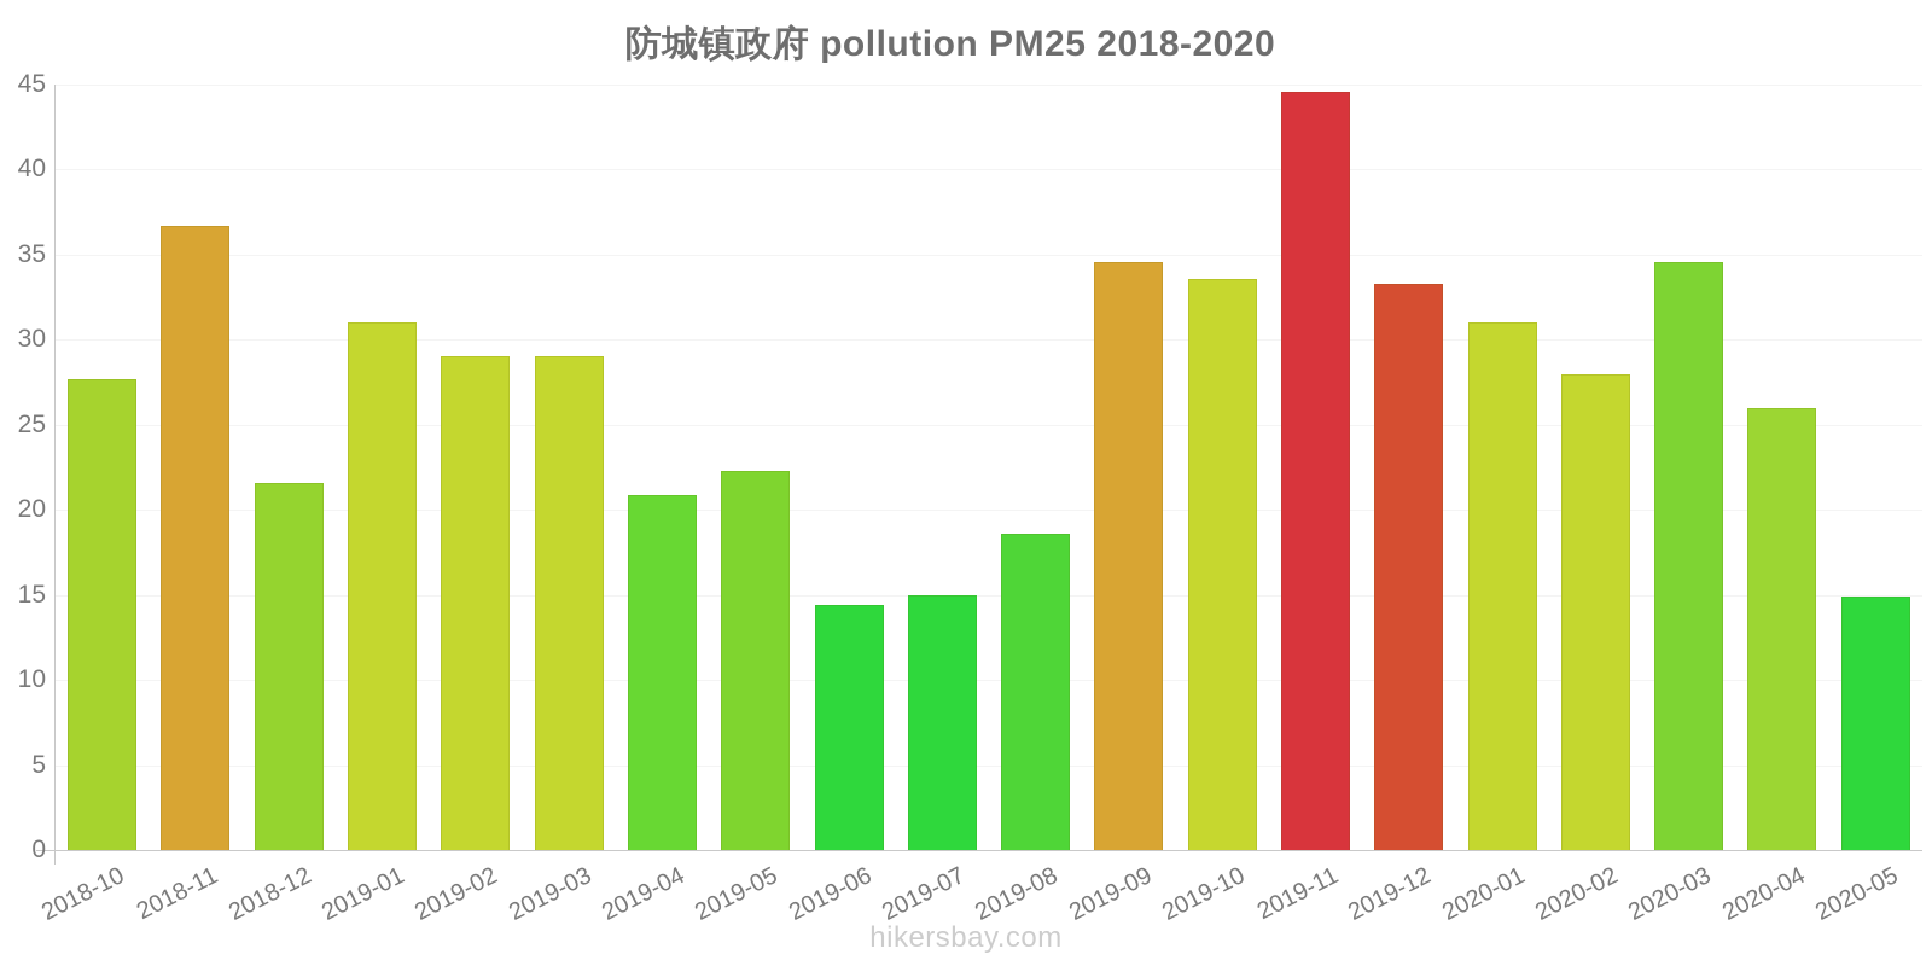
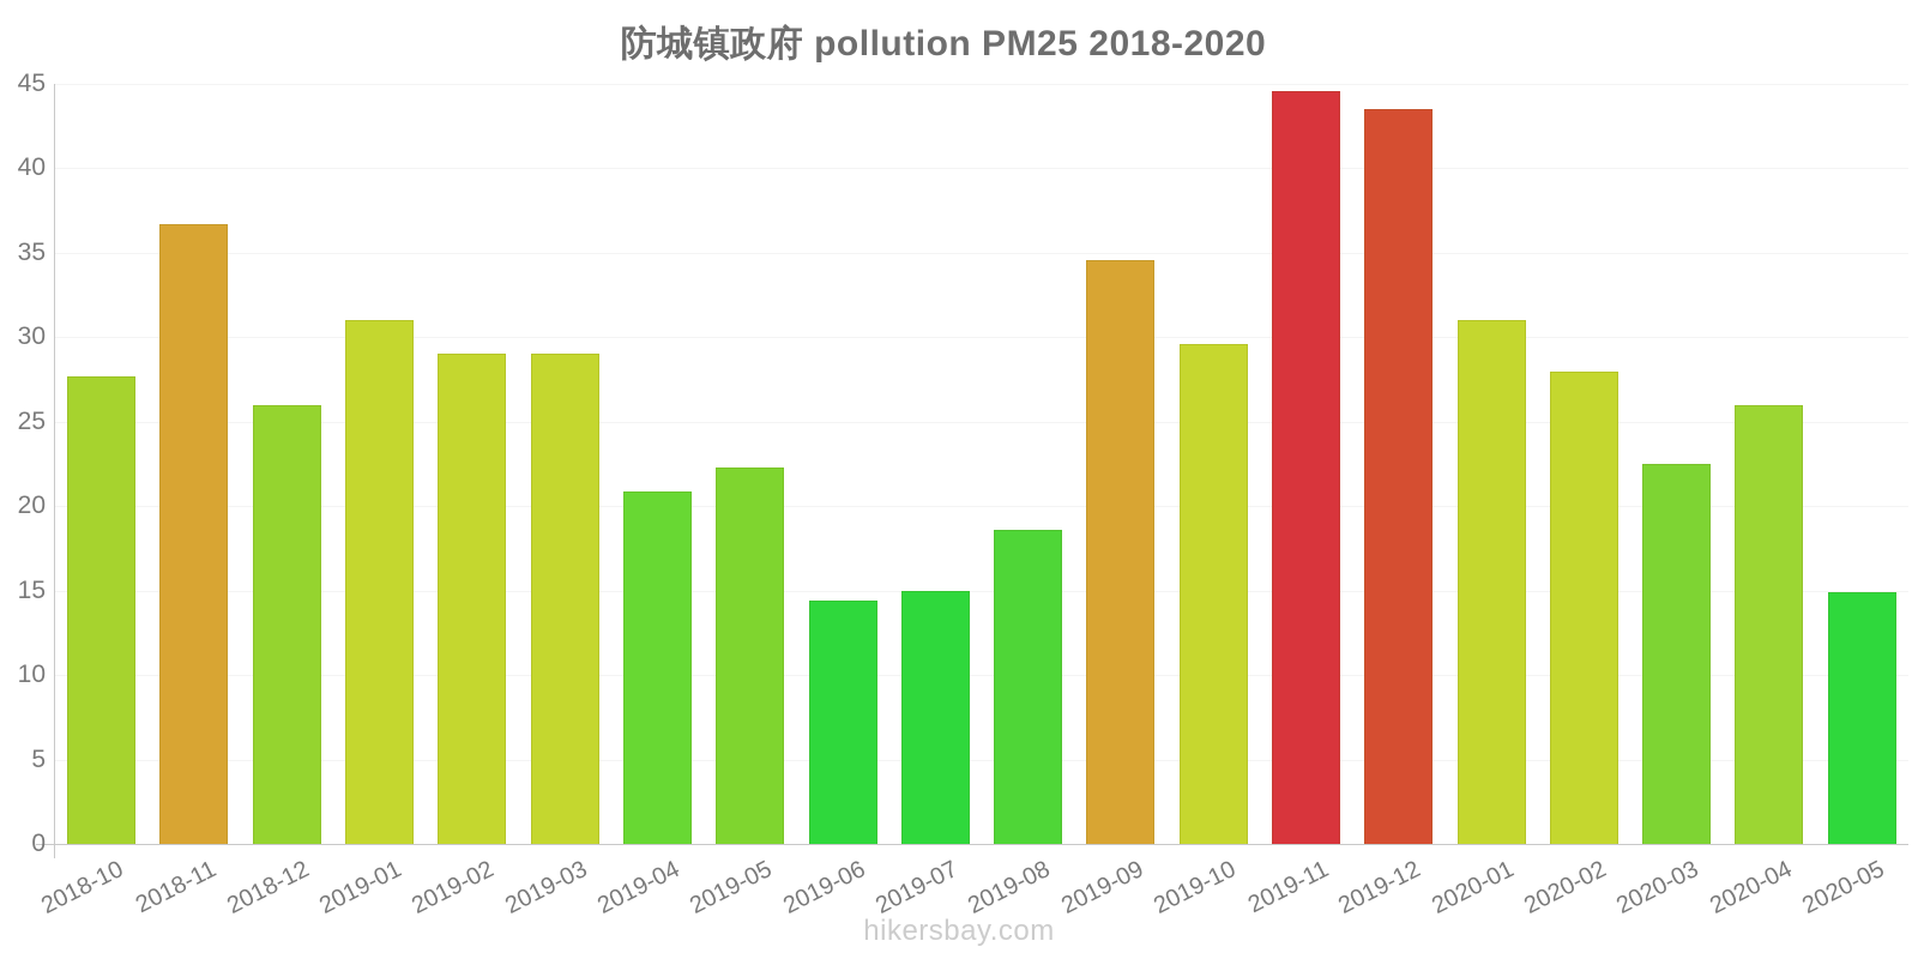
2018-12: 21.6 -> 26.0
2019-10: 33.6 -> 29.6
2019-12: 33.3 -> 43.5
2020-03: 34.6 -> 22.5
